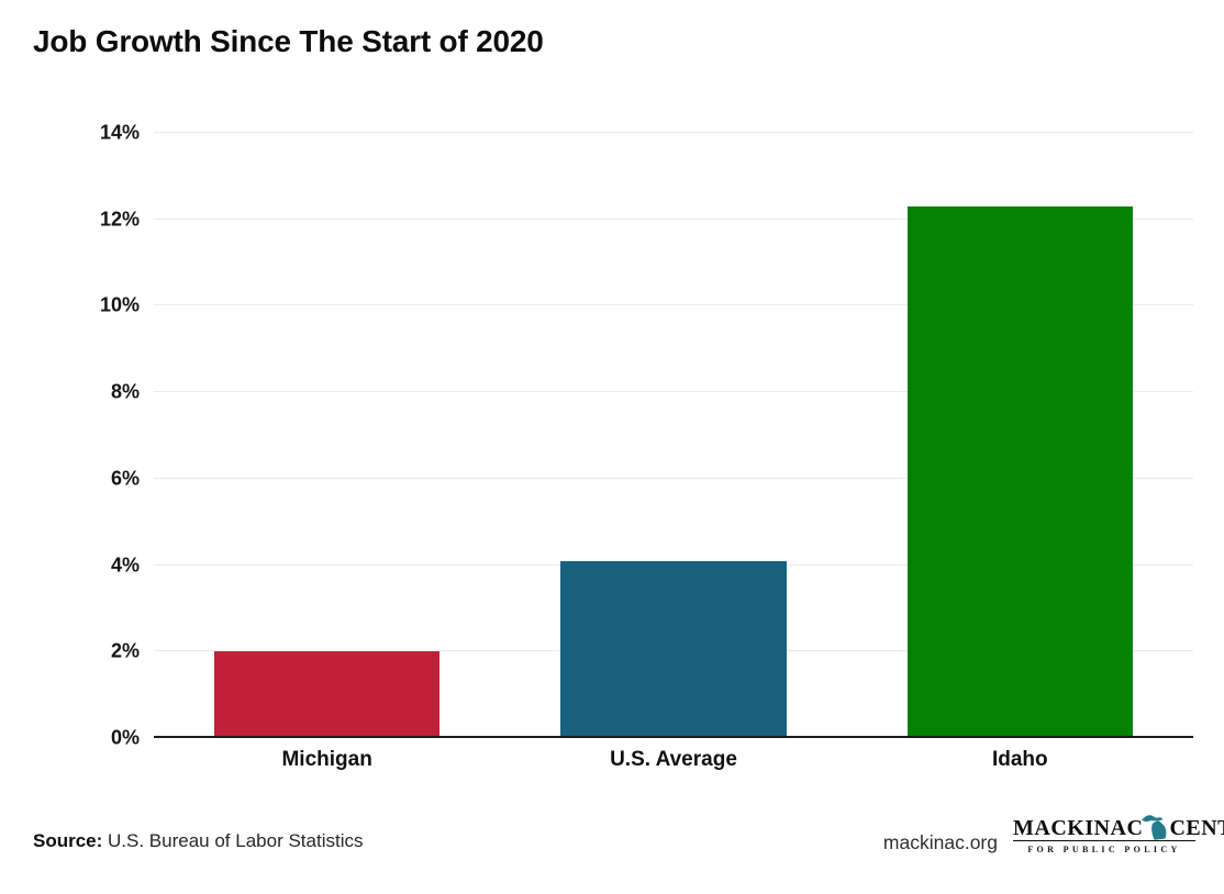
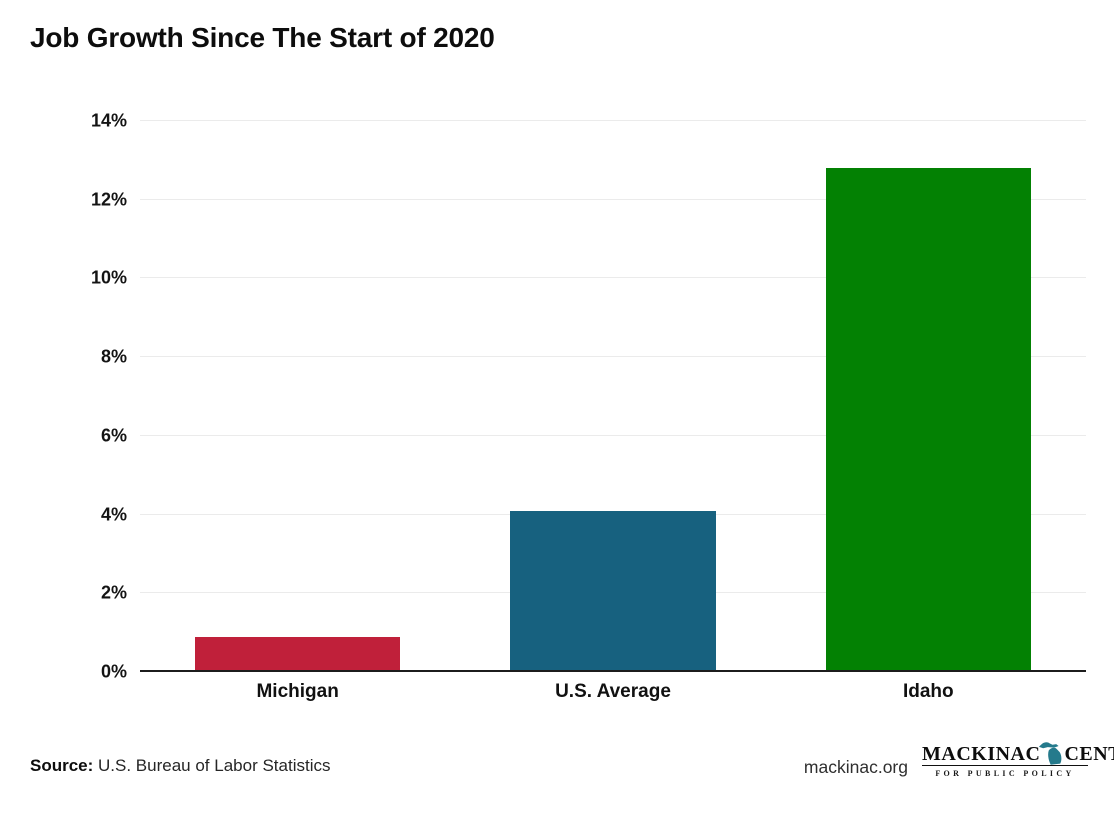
Michigan: 2.0% -> 0.9%
Idaho: 12.3% -> 12.8%
